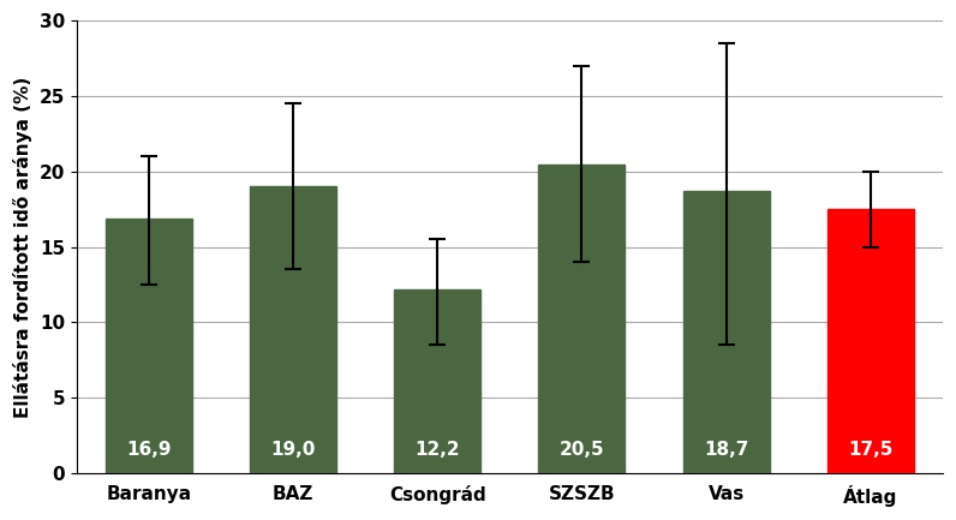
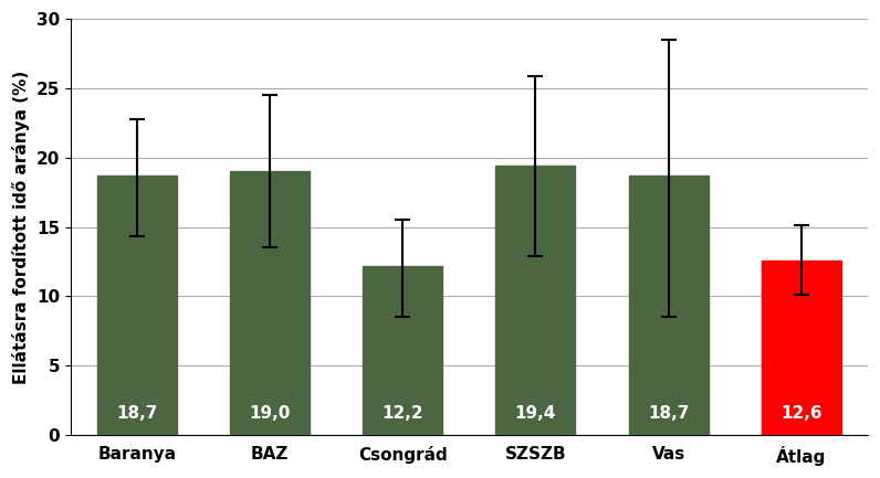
Baranya: 16,9 -> 18,7
SZSZB: 20,5 -> 19,4
Átlag: 17,5 -> 12,6
